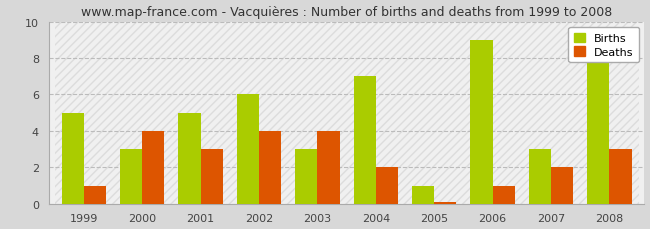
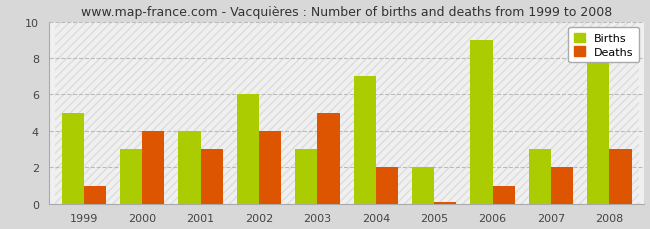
Births/2001: 5 -> 4
Deaths/2003: 4.0 -> 5.0
Births/2005: 1 -> 2
